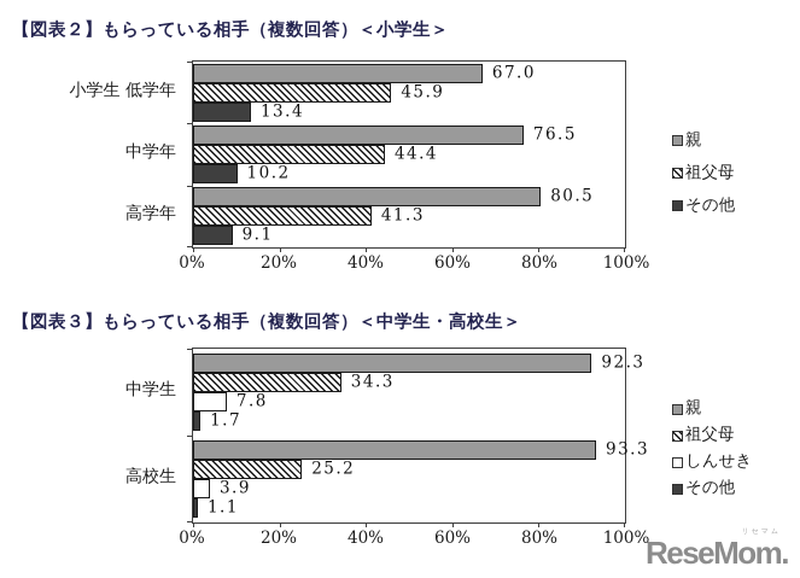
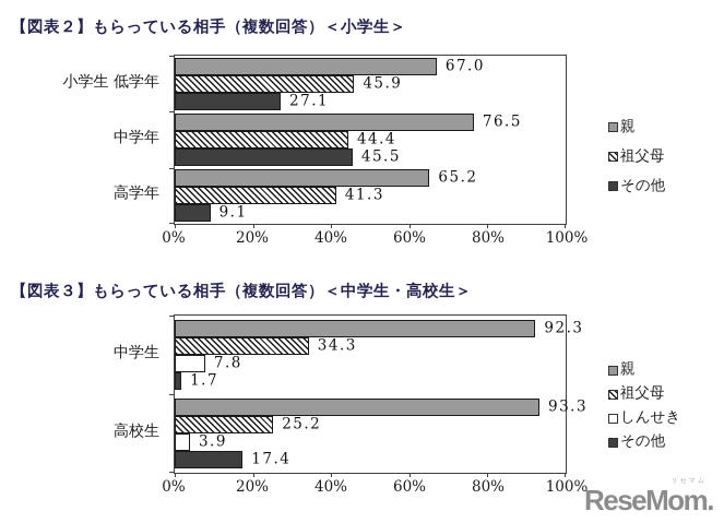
【図表２】もらっている相手（複数回答）＜小学生＞/その他/小学生 低学年: 13.4 -> 27.1
【図表２】もらっている相手（複数回答）＜小学生＞/その他/中学年: 10.2 -> 45.5
【図表２】もらっている相手（複数回答）＜小学生＞/親/高学年: 80.5 -> 65.2
【図表３】もらっている相手（複数回答）＜中学生・高校生＞/その他/高校生: 1.1 -> 17.4
